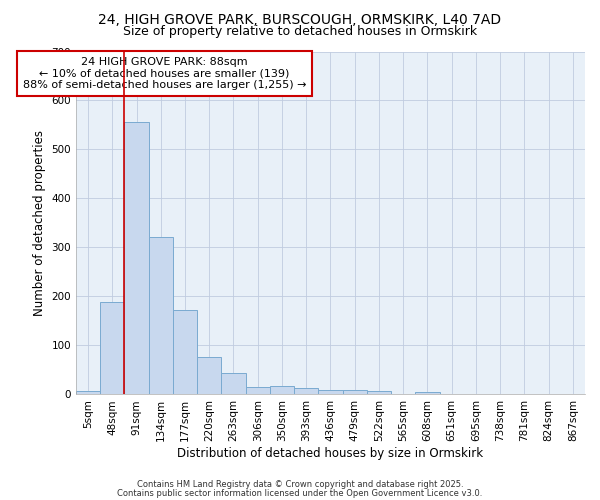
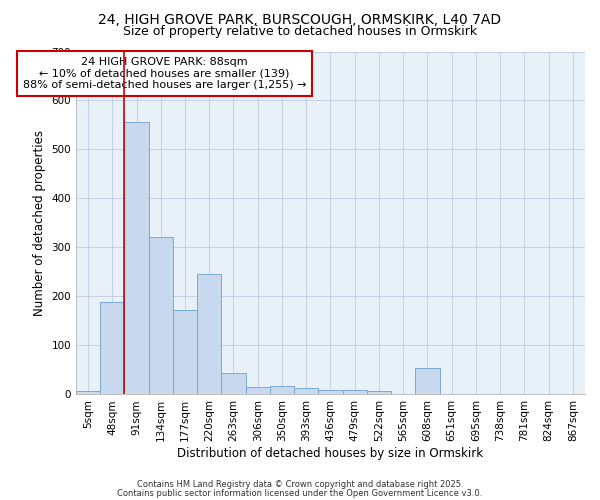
220sqm: 76 -> 245
608sqm: 5 -> 55
